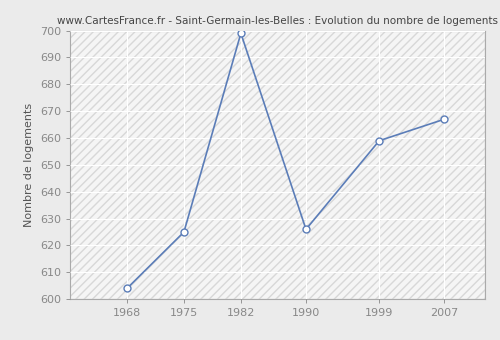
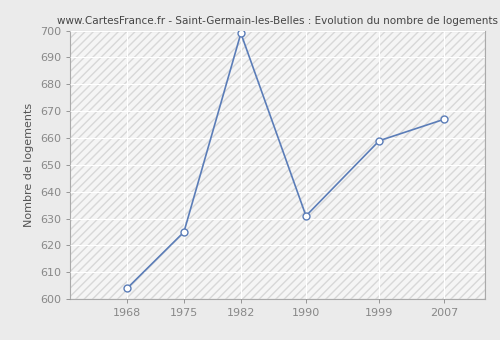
1990: 626 -> 631
